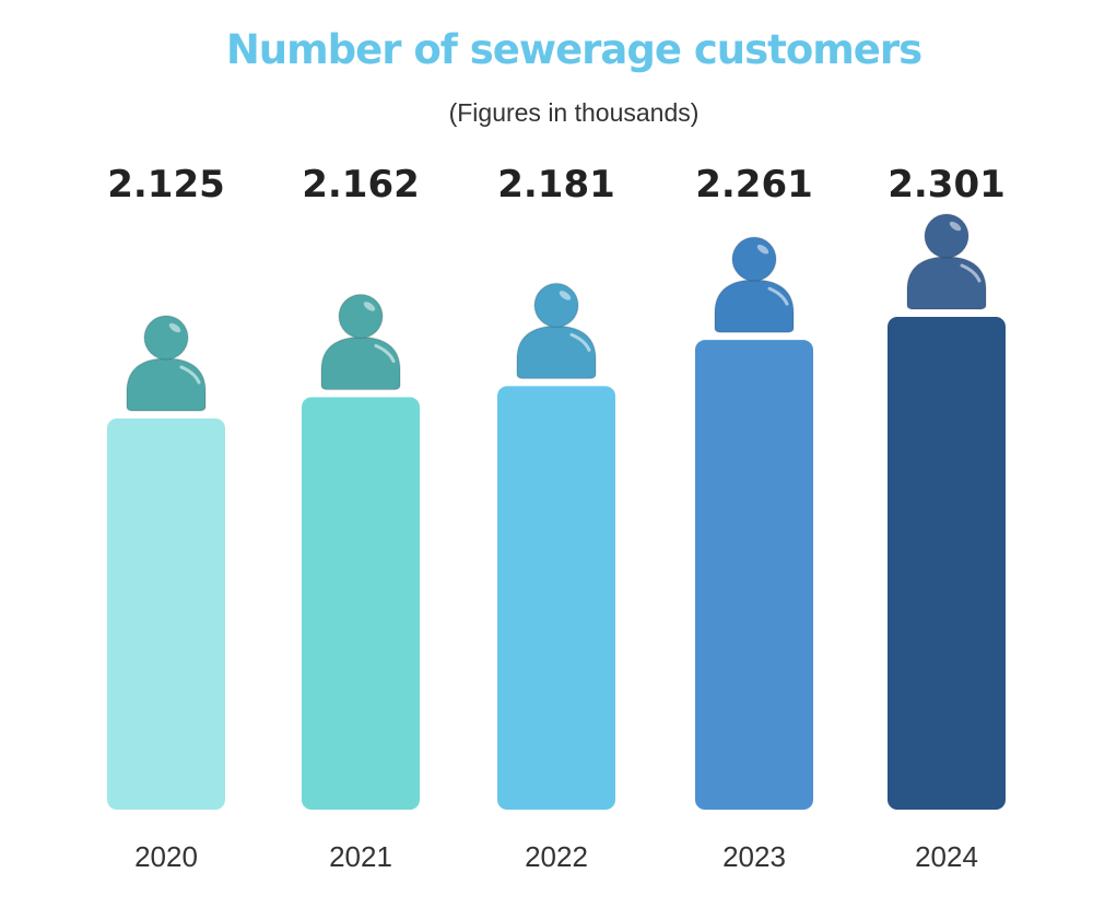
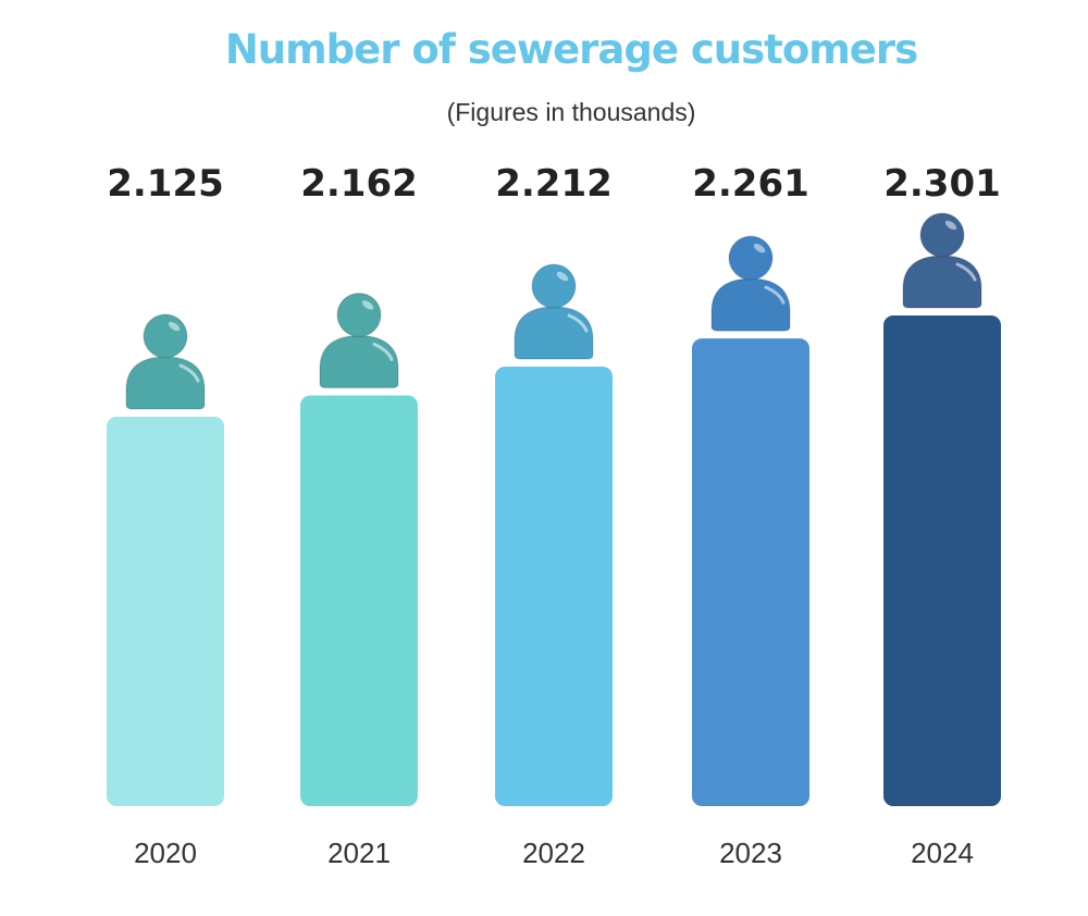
2022: 2.181 -> 2.212
